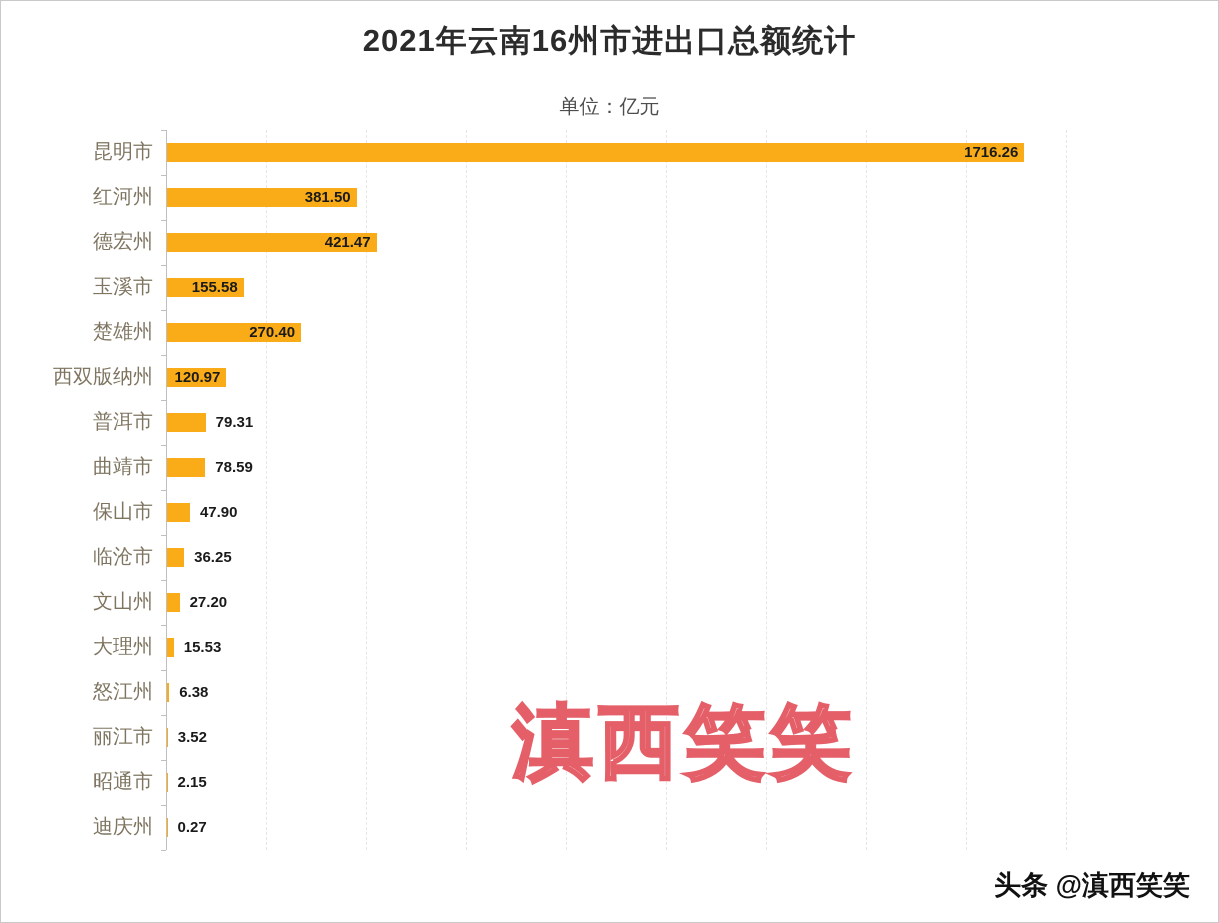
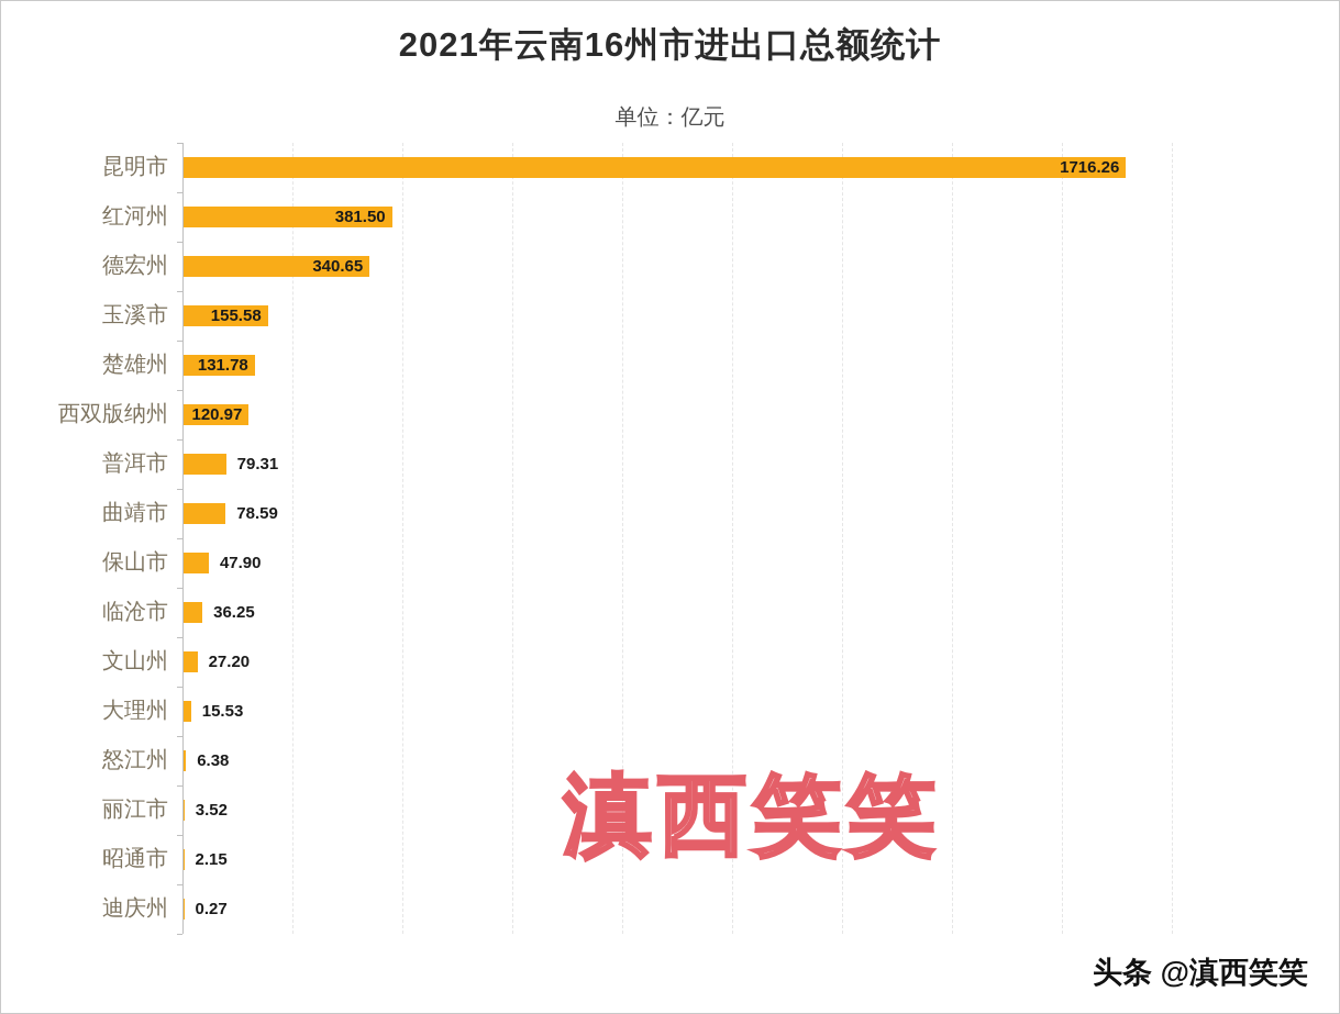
德宏州: 421.47 -> 340.65
楚雄州: 270.40 -> 131.78
